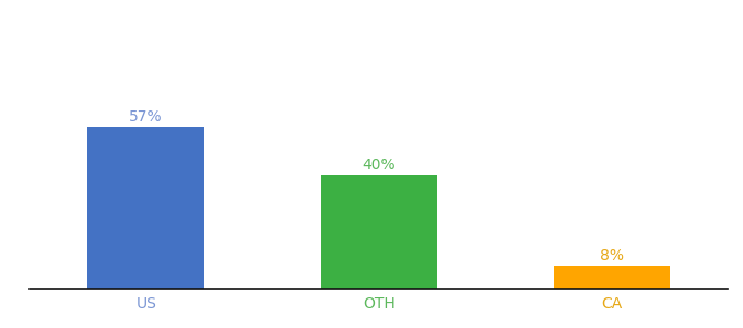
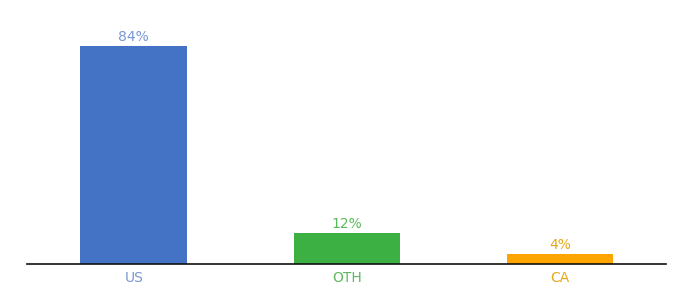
US: 57% -> 84%
OTH: 40% -> 12%
CA: 8% -> 4%
